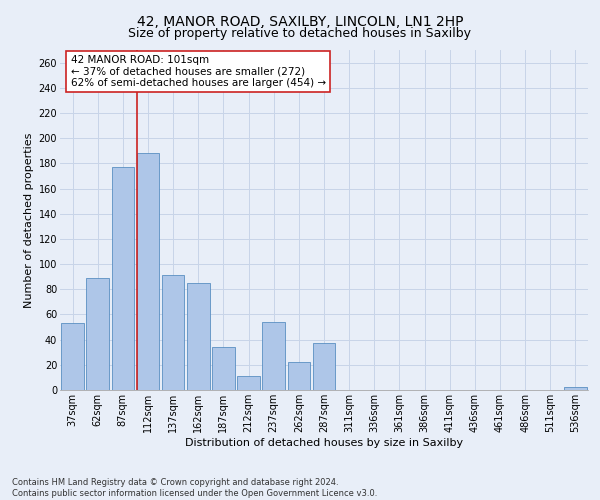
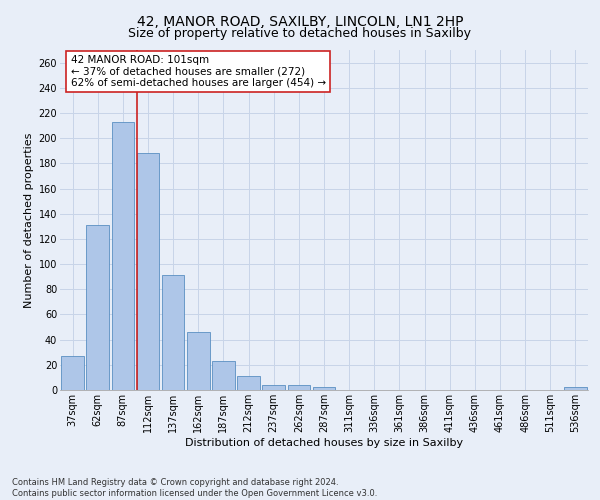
37sqm: 53 -> 27
62sqm: 89 -> 131
87sqm: 177 -> 213
162sqm: 85 -> 46
187sqm: 34 -> 23
237sqm: 54 -> 4
262sqm: 22 -> 4
287sqm: 37 -> 2
